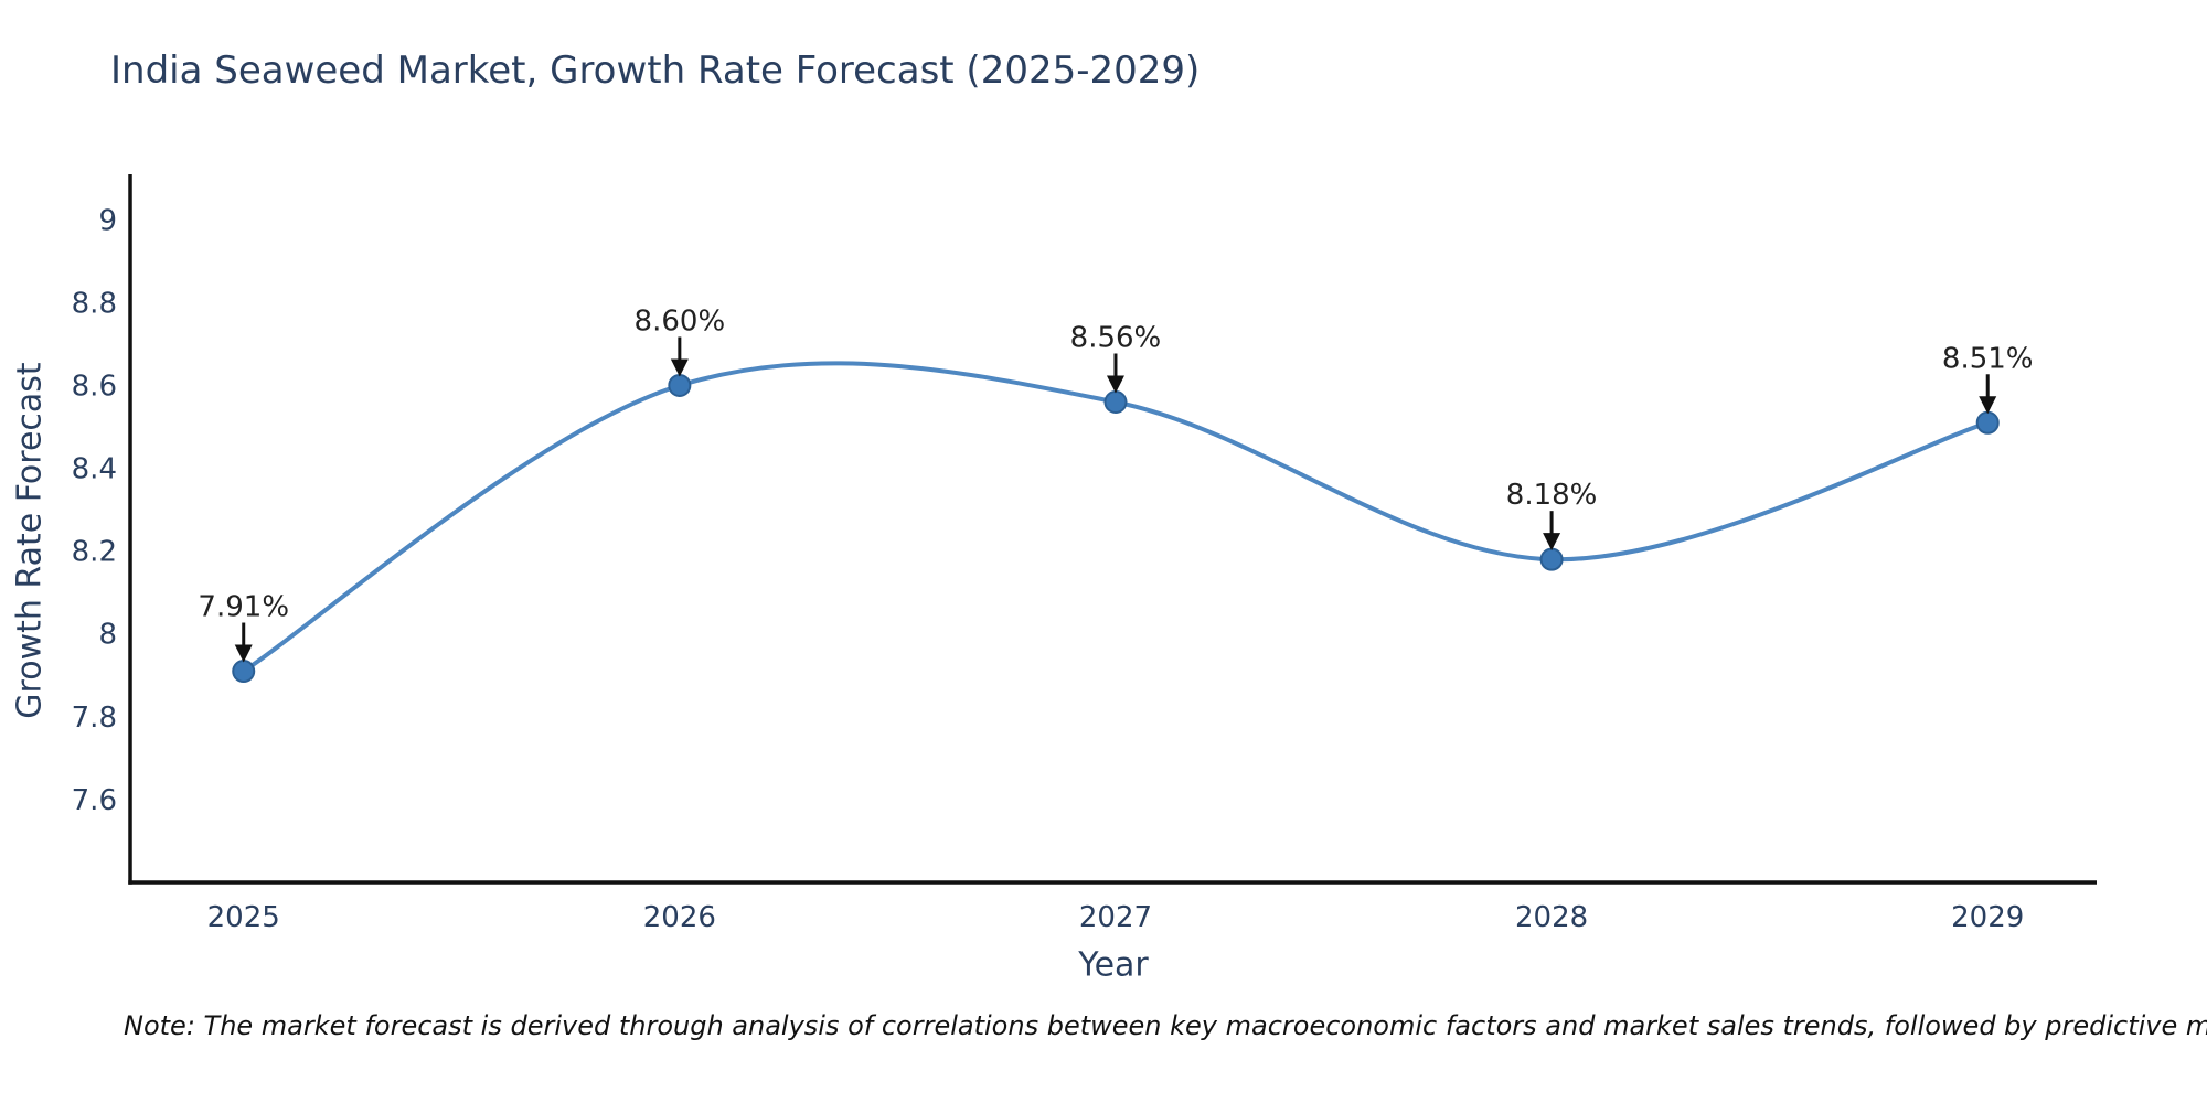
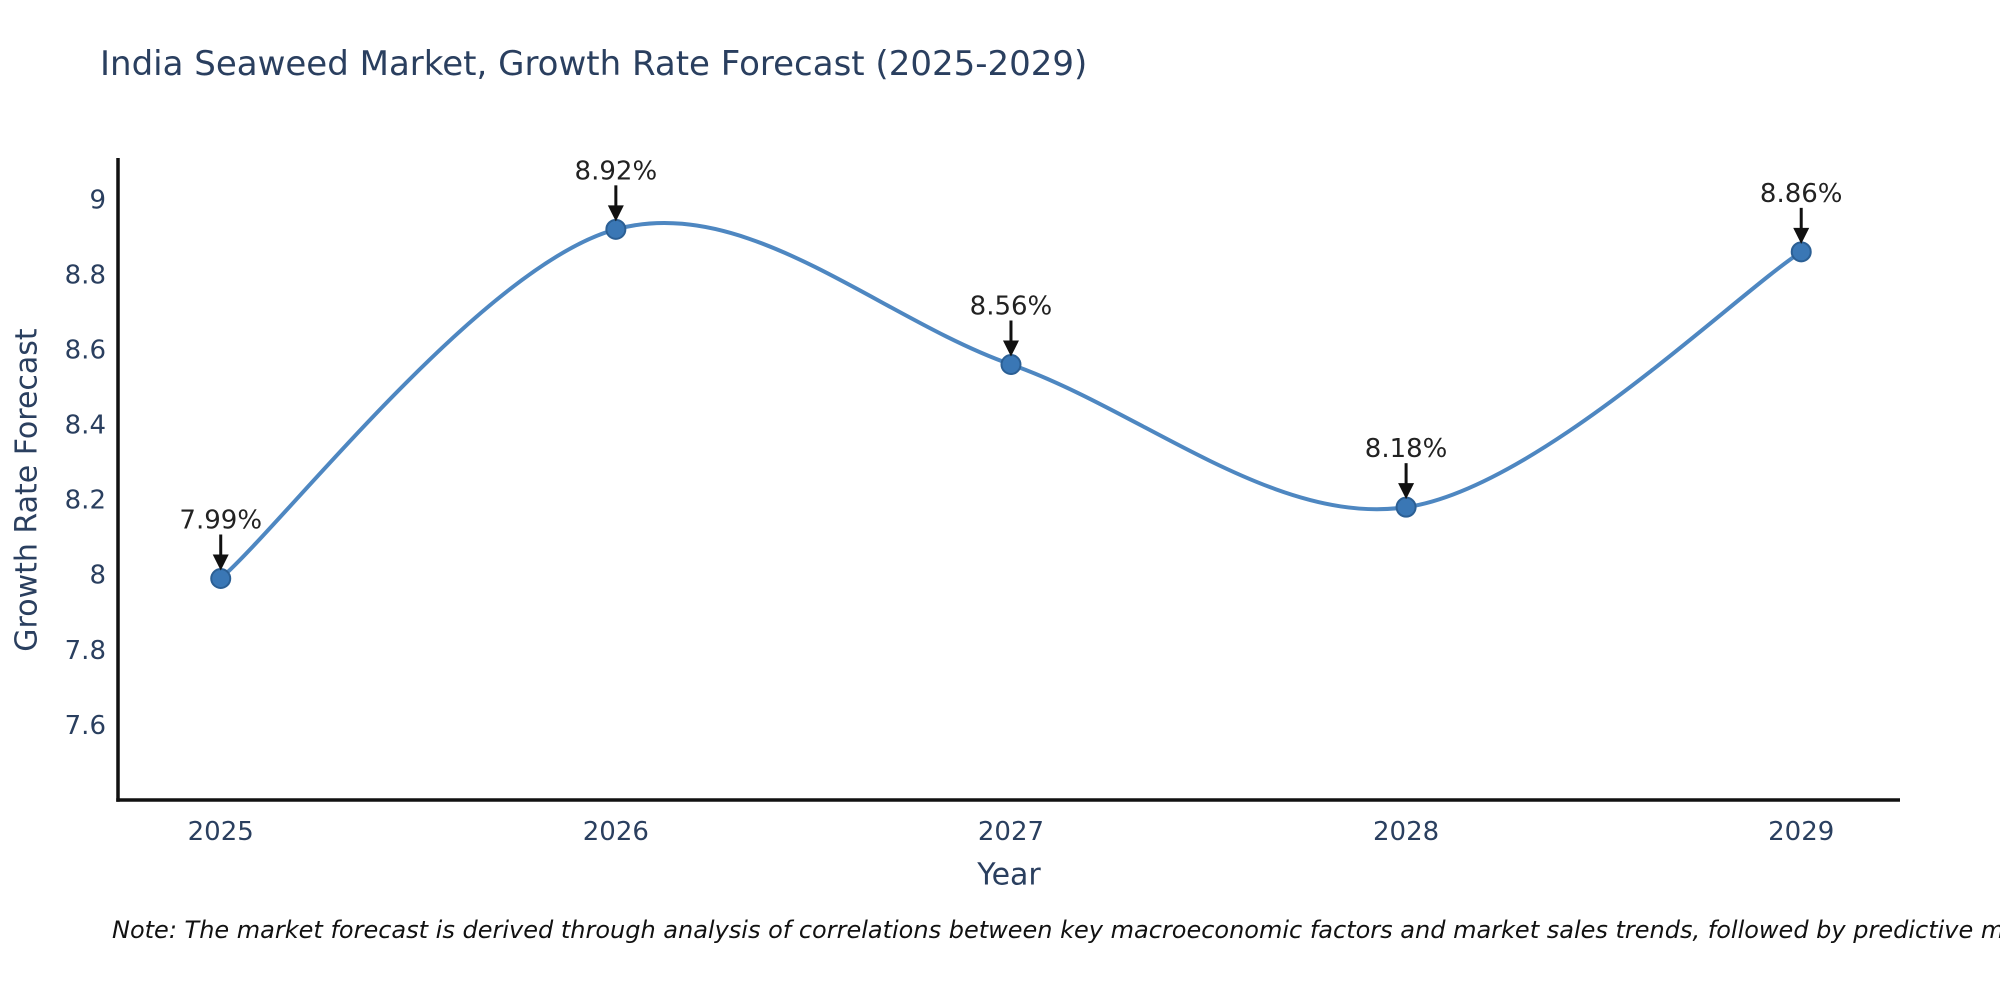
2025: 7.91% -> 7.99%
2026: 8.60% -> 8.92%
2029: 8.51% -> 8.86%
